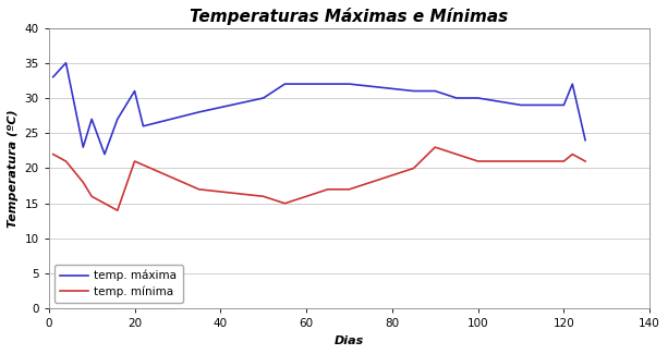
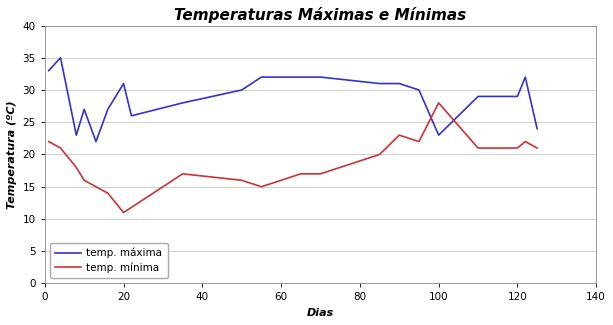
temp. mínima/20: 21 -> 11
temp. máxima/100: 30 -> 23
temp. mínima/100: 21 -> 28
